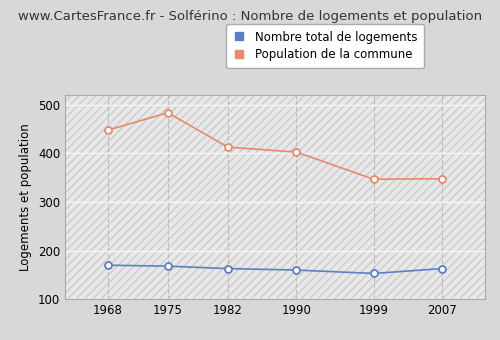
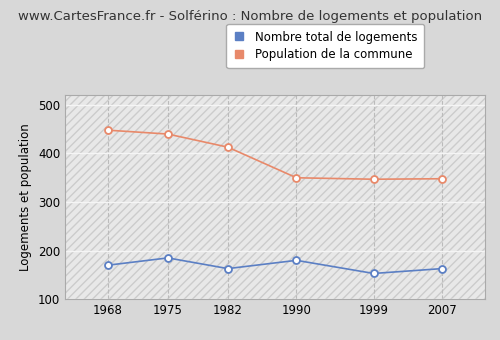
Nombre total de logements/1975: 168 -> 185
Population de la commune/1975: 484 -> 440
Nombre total de logements/1990: 160 -> 180
Population de la commune/1990: 403 -> 350
